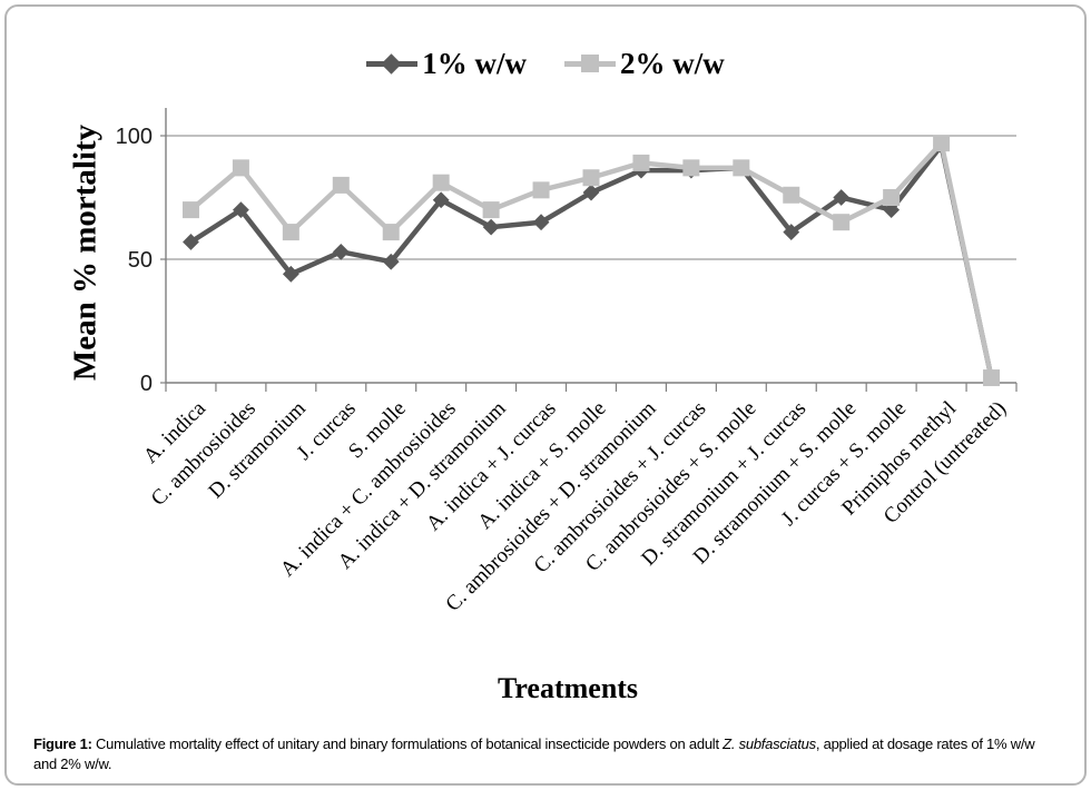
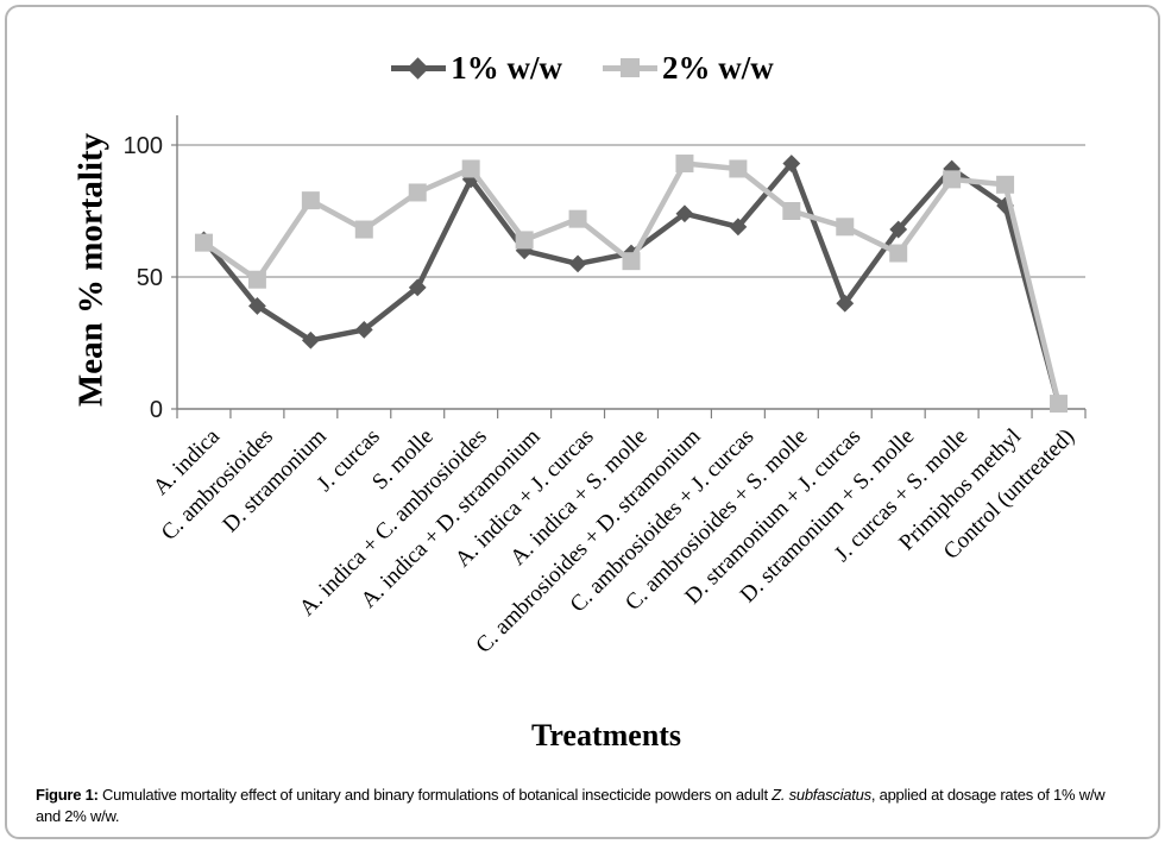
1% w/w/A. indica: 57 -> 64
2% w/w/A. indica: 70 -> 63
1% w/w/C. ambrosioides: 70 -> 39
2% w/w/C. ambrosioides: 87 -> 49
1% w/w/D. stramonium: 44 -> 26
2% w/w/D. stramonium: 61 -> 79
1% w/w/J. curcas: 53 -> 30
2% w/w/J. curcas: 80 -> 68
1% w/w/S. molle: 49 -> 46
2% w/w/S. molle: 61 -> 82
1% w/w/A. indica + C. ambrosioides: 74 -> 87
2% w/w/A. indica + C. ambrosioides: 81 -> 91
1% w/w/A. indica + D. stramonium: 63 -> 60
2% w/w/A. indica + D. stramonium: 70 -> 64
1% w/w/A. indica + J. curcas: 65 -> 55
2% w/w/A. indica + J. curcas: 78 -> 72
1% w/w/A. indica + S. molle: 77 -> 59
2% w/w/A. indica + S. molle: 83 -> 56
1% w/w/C. ambrosioides + D. stramonium: 86 -> 74
2% w/w/C. ambrosioides + D. stramonium: 89 -> 93
1% w/w/C. ambrosioides + J. curcas: 86 -> 69
2% w/w/C. ambrosioides + J. curcas: 87 -> 91
1% w/w/C. ambrosioides + S. molle: 87 -> 93
2% w/w/C. ambrosioides + S. molle: 87 -> 75
1% w/w/D. stramonium + J. curcas: 61 -> 40
2% w/w/D. stramonium + J. curcas: 76 -> 69
1% w/w/D. stramonium + S. molle: 75 -> 68
2% w/w/D. stramonium + S. molle: 65 -> 59
1% w/w/J. curcas + S. molle: 70 -> 91
2% w/w/J. curcas + S. molle: 75 -> 87
1% w/w/Primiphos methyl: 96 -> 77
2% w/w/Primiphos methyl: 97 -> 85
